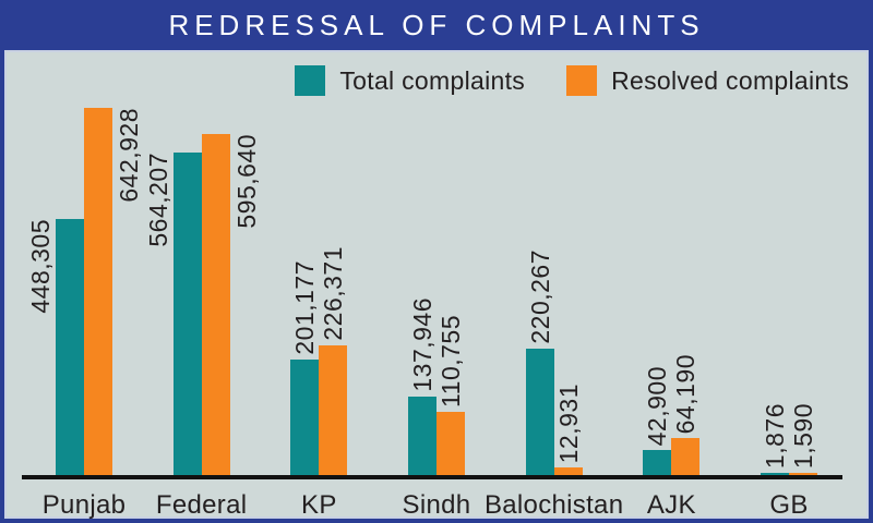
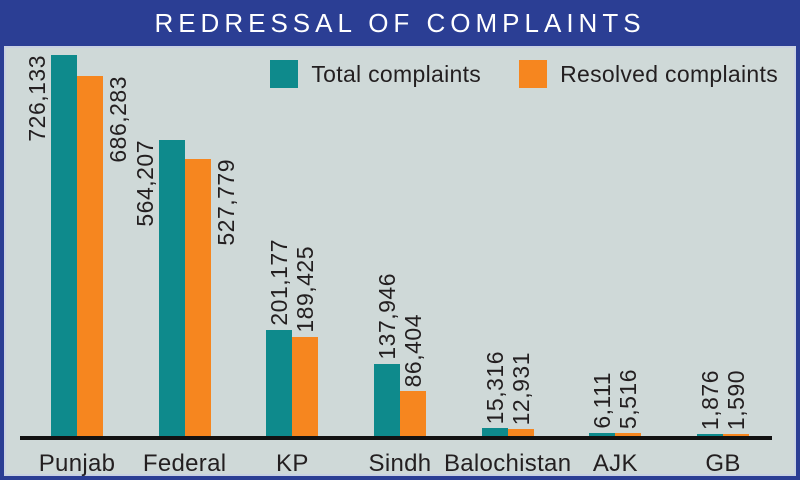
Total complaints/Punjab: 448,305 -> 726,133
Resolved complaints/Punjab: 642,928 -> 686,283
Resolved complaints/Federal: 595,640 -> 527,779
Resolved complaints/KP: 226,371 -> 189,425
Resolved complaints/Sindh: 110,755 -> 86,404
Total complaints/Balochistan: 220,267 -> 15,316
Total complaints/AJK: 42,900 -> 6,111
Resolved complaints/AJK: 64,190 -> 5,516
